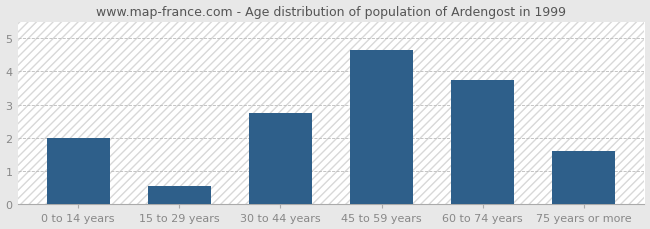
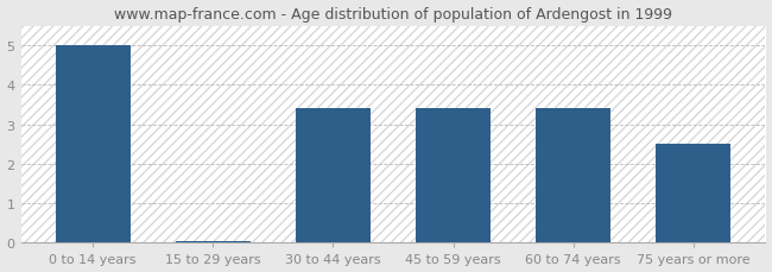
0 to 14 years: 2.00 -> 5.00
15 to 29 years: 0.55 -> 0.05
30 to 44 years: 2.75 -> 3.40
45 to 59 years: 4.65 -> 3.40
60 to 74 years: 3.75 -> 3.40
75 years or more: 1.60 -> 2.50
